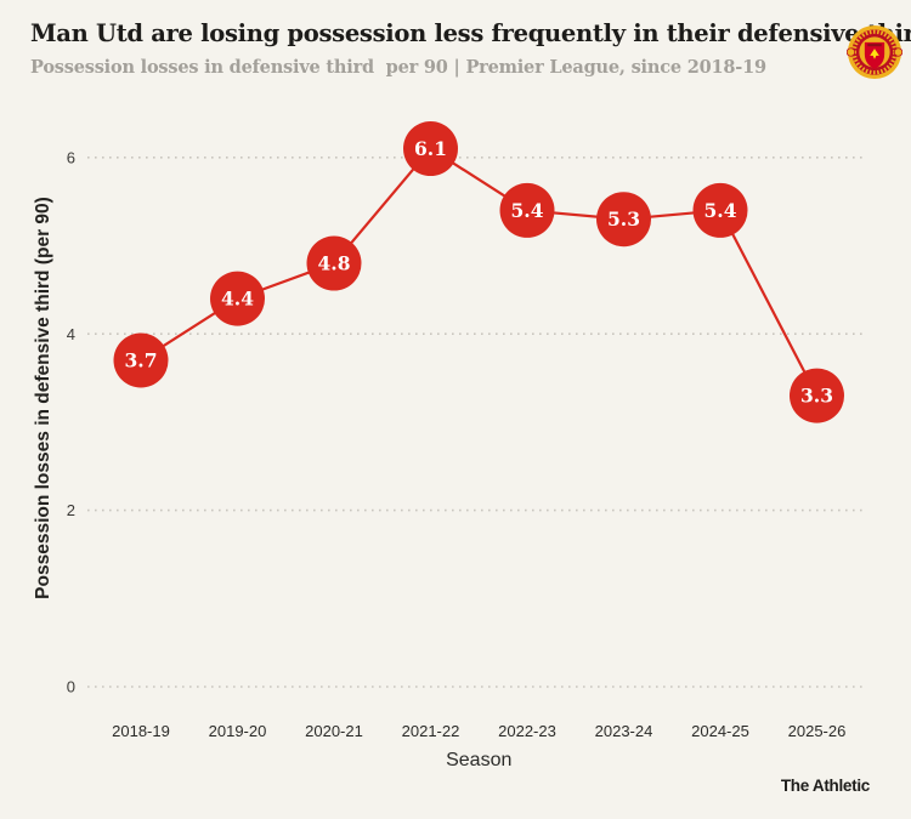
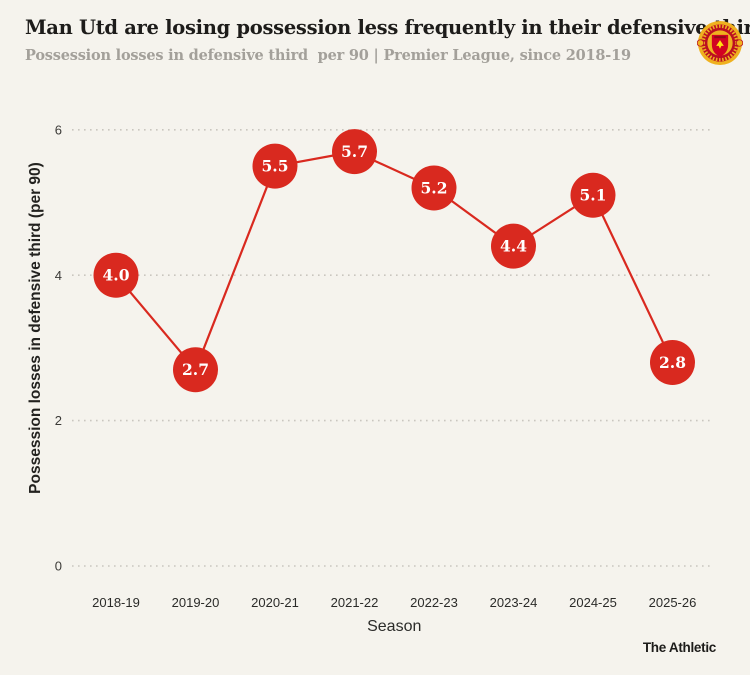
2018-19: 3.7 -> 4.0
2019-20: 4.4 -> 2.7
2020-21: 4.8 -> 5.5
2021-22: 6.1 -> 5.7
2022-23: 5.4 -> 5.2
2023-24: 5.3 -> 4.4
2024-25: 5.4 -> 5.1
2025-26: 3.3 -> 2.8
